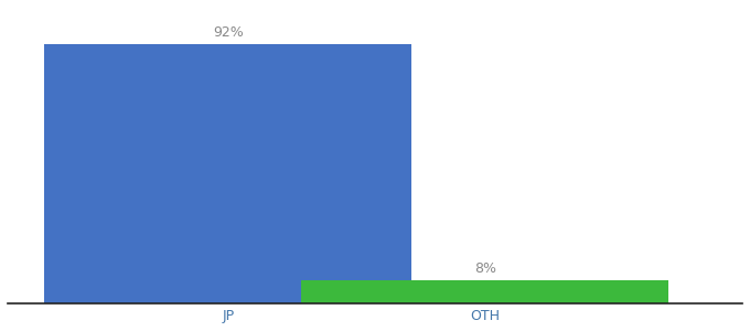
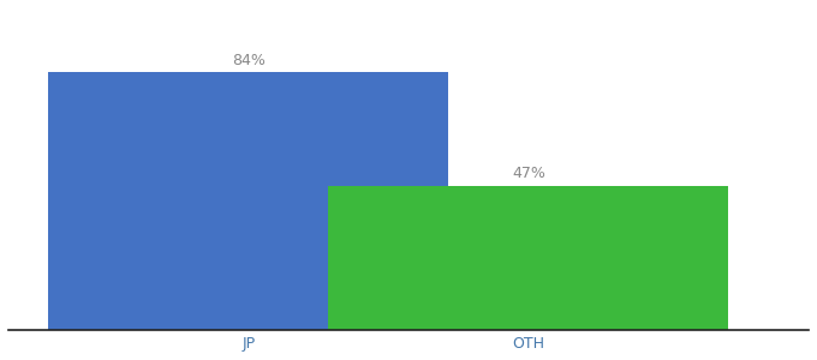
JP: 92% -> 84%
OTH: 8% -> 47%
